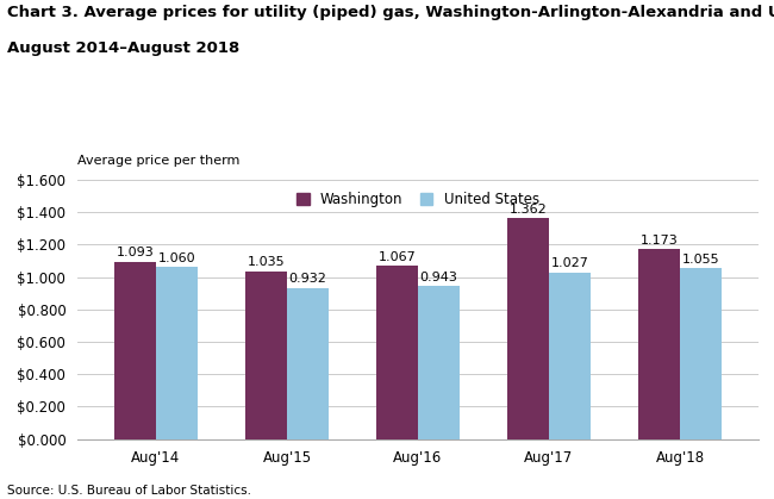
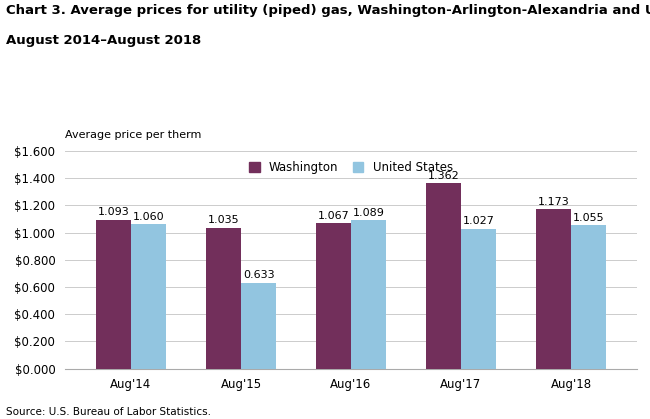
United States/Aug'15: 0.932 -> 0.633
United States/Aug'16: 0.943 -> 1.089
